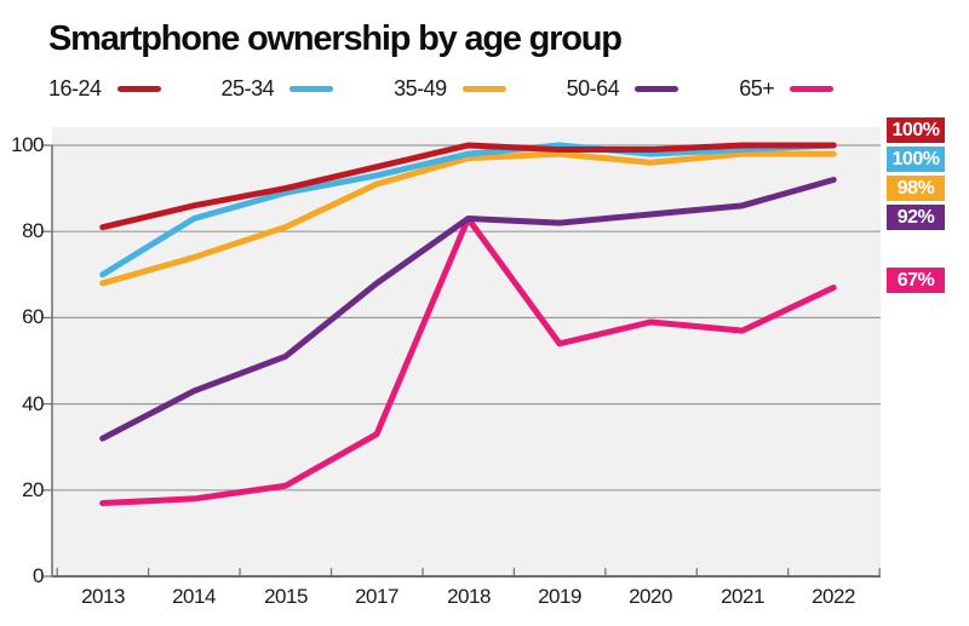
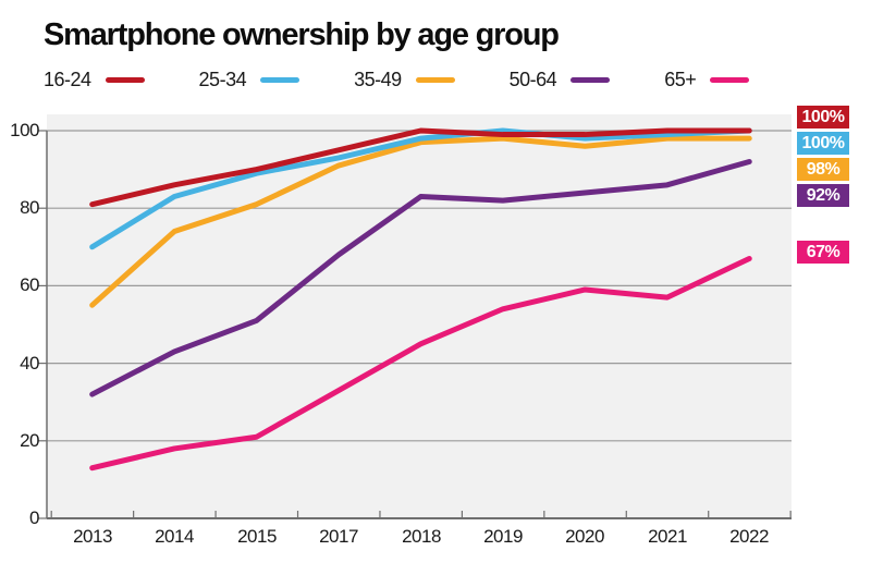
35-49/2013: 68 -> 55
65+/2013: 17 -> 13
65+/2018: 83 -> 45
